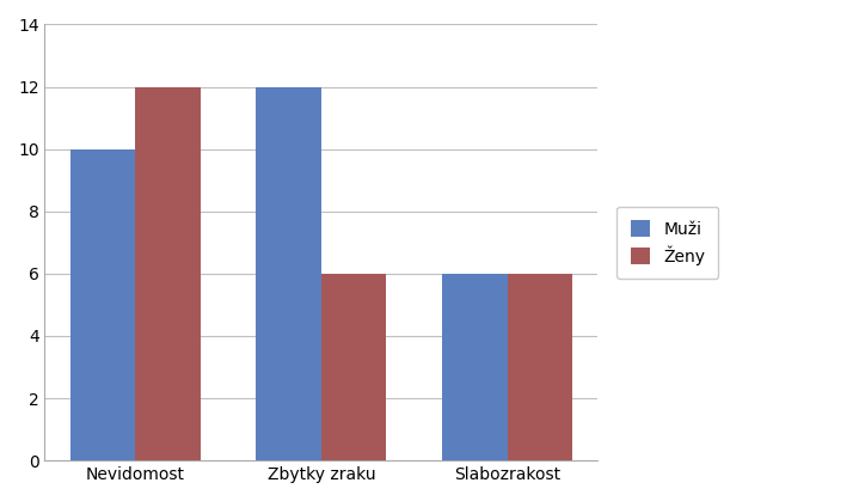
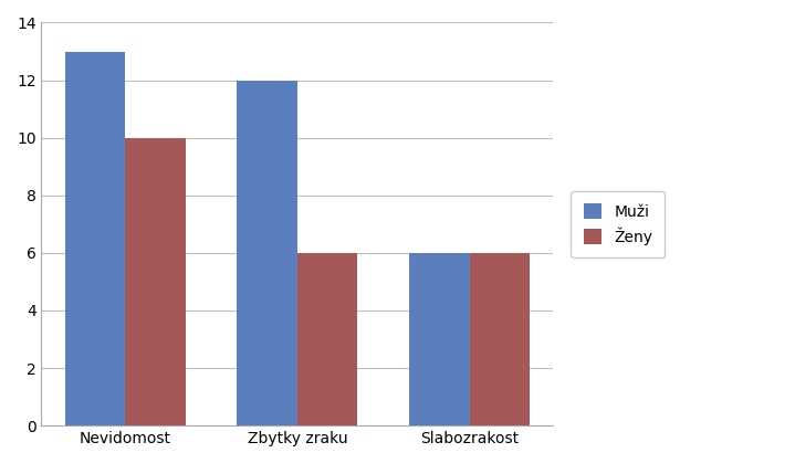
Muži/Nevidomost: 10 -> 13
Ženy/Nevidomost: 12 -> 10
